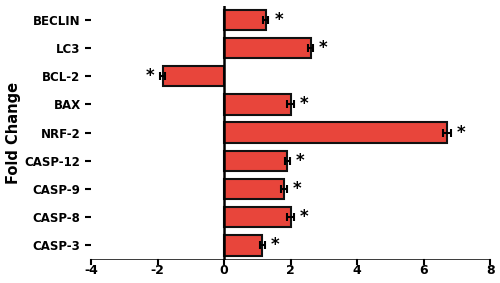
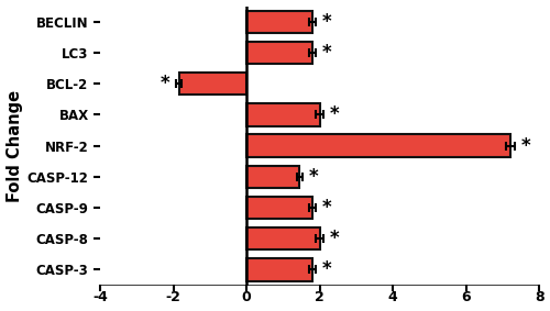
BECLIN: 1.25 -> 1.80
LC3: 2.60 -> 1.80
NRF-2: 6.70 -> 7.20
CASP-12: 1.90 -> 1.45
CASP-3: 1.15 -> 1.80
